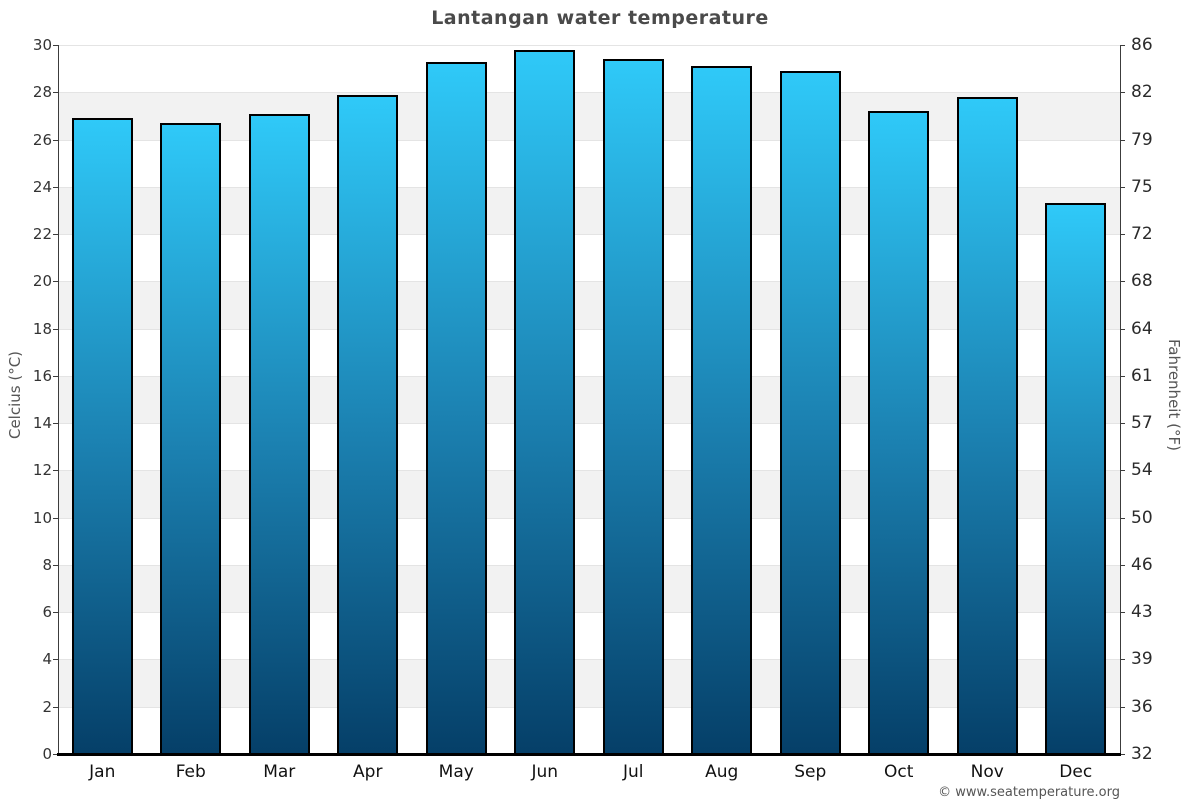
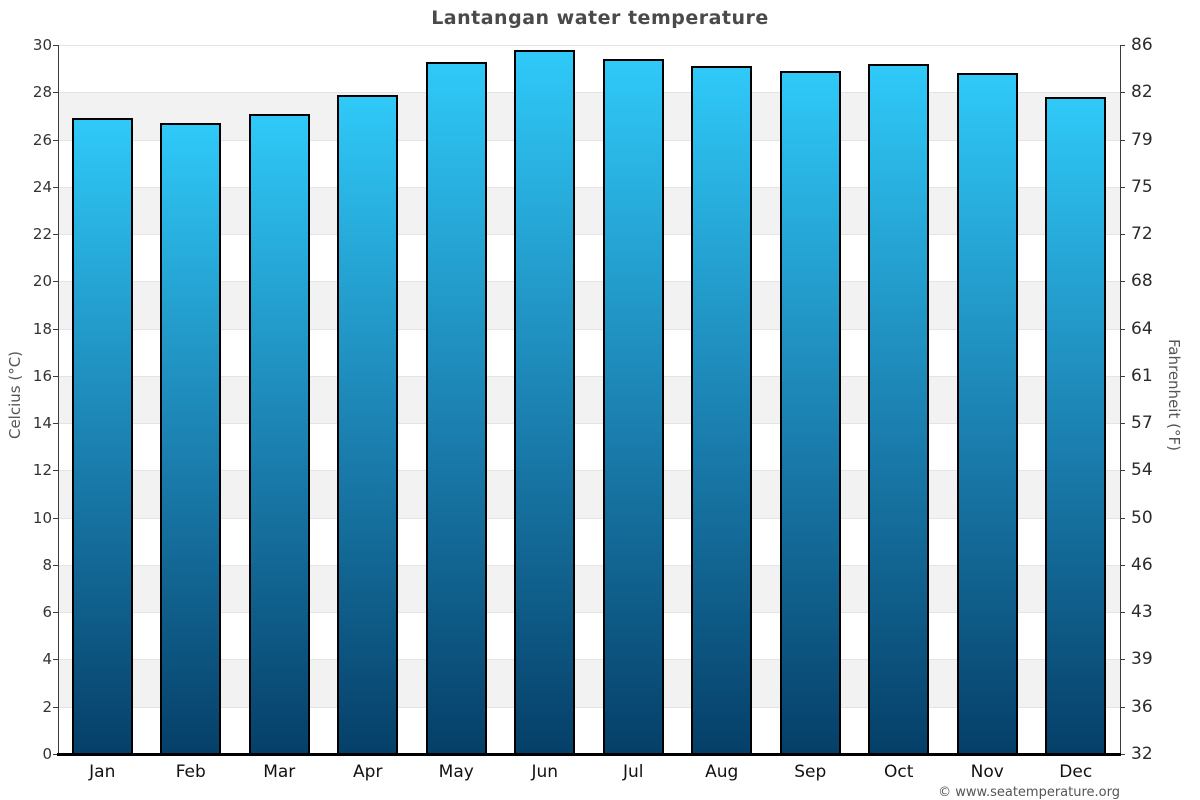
Oct: 27.2 -> 29.2
Nov: 27.8 -> 28.8
Dec: 23.3 -> 27.8
